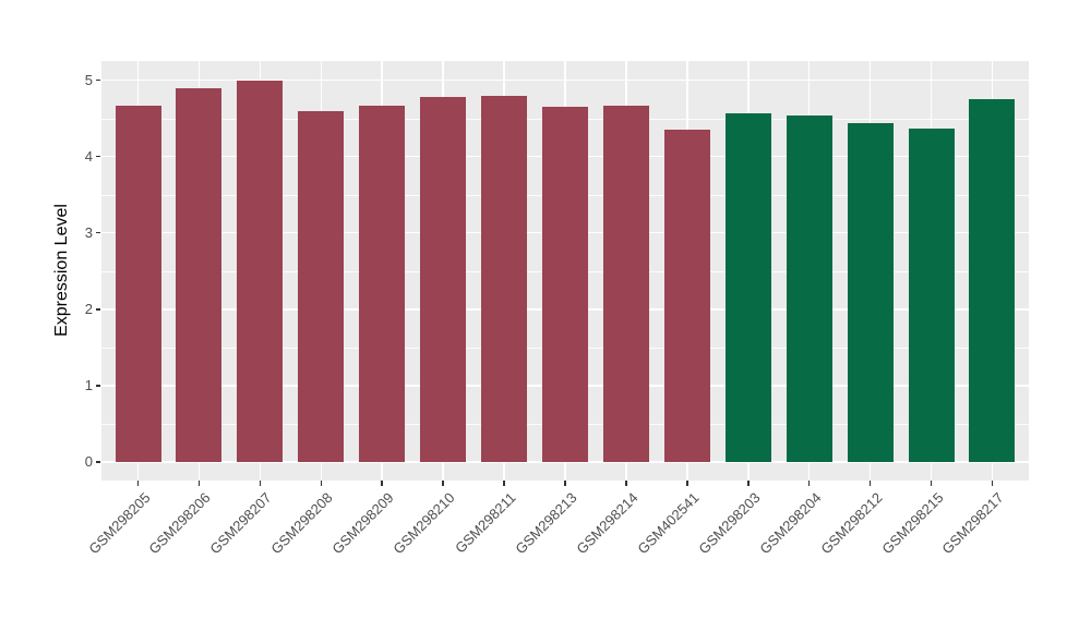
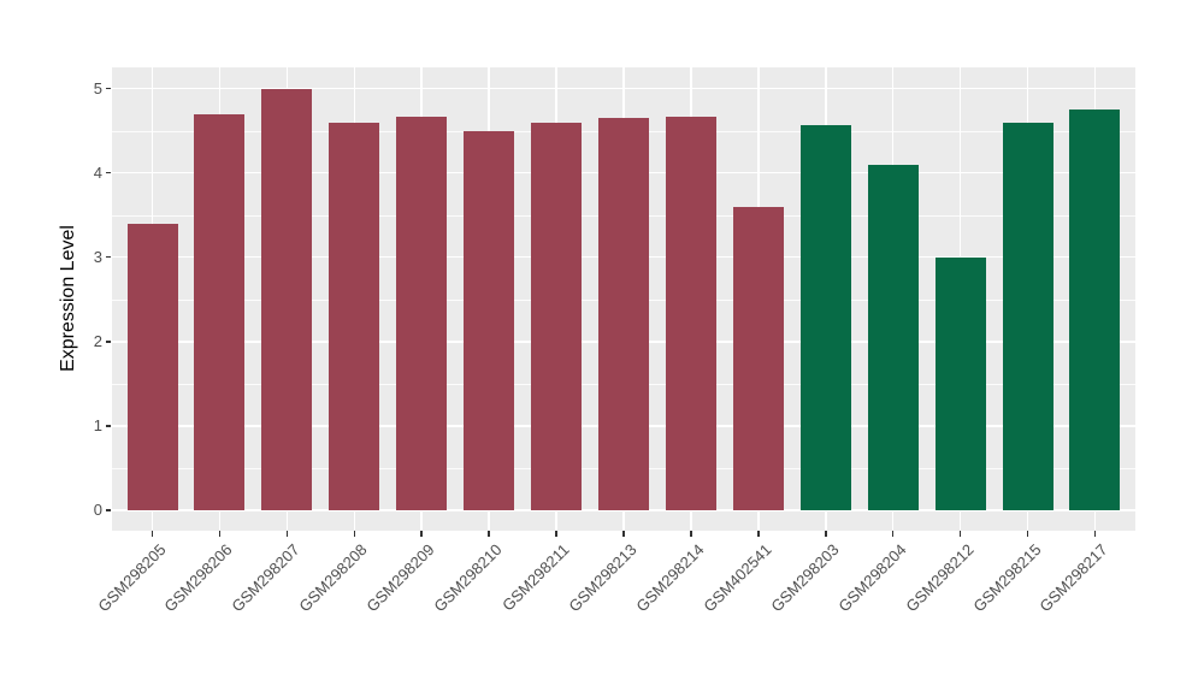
GSM298205: 4.7 -> 3.4
GSM298206: 4.9 -> 4.7
GSM298210: 4.8 -> 4.5
GSM298211: 4.8 -> 4.6
GSM402541: 4.3 -> 3.6
GSM298204: 4.5 -> 4.1
GSM298212: 4.4 -> 3.0
GSM298215: 4.4 -> 4.6
